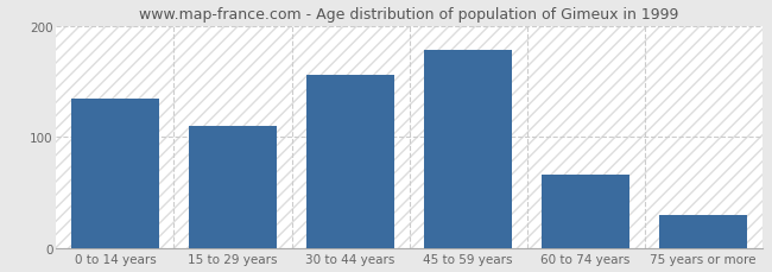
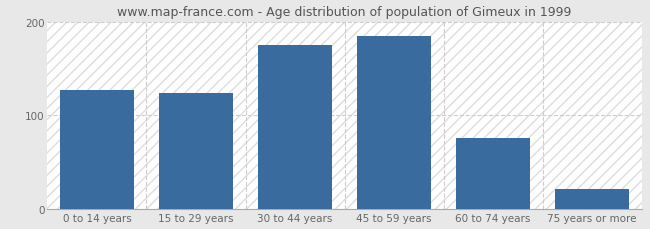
0 to 14 years: 134 -> 127
15 to 29 years: 110 -> 124
30 to 44 years: 156 -> 175
45 to 59 years: 178 -> 185
60 to 74 years: 66 -> 76
75 years or more: 30 -> 22
